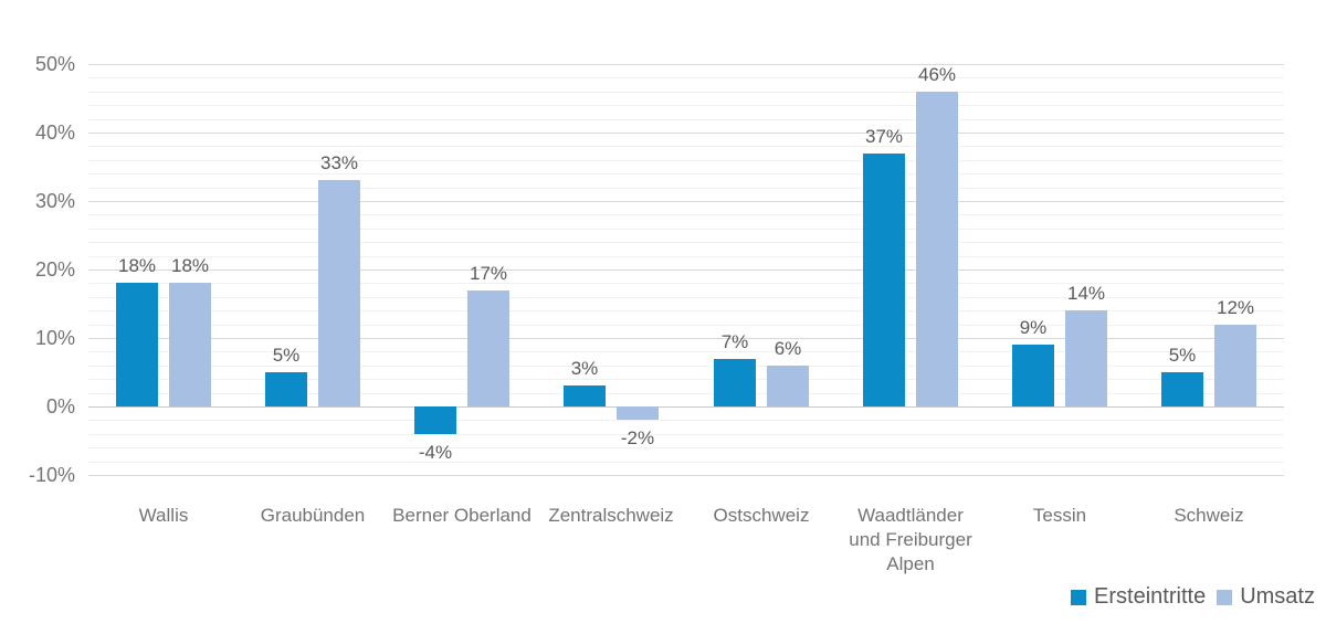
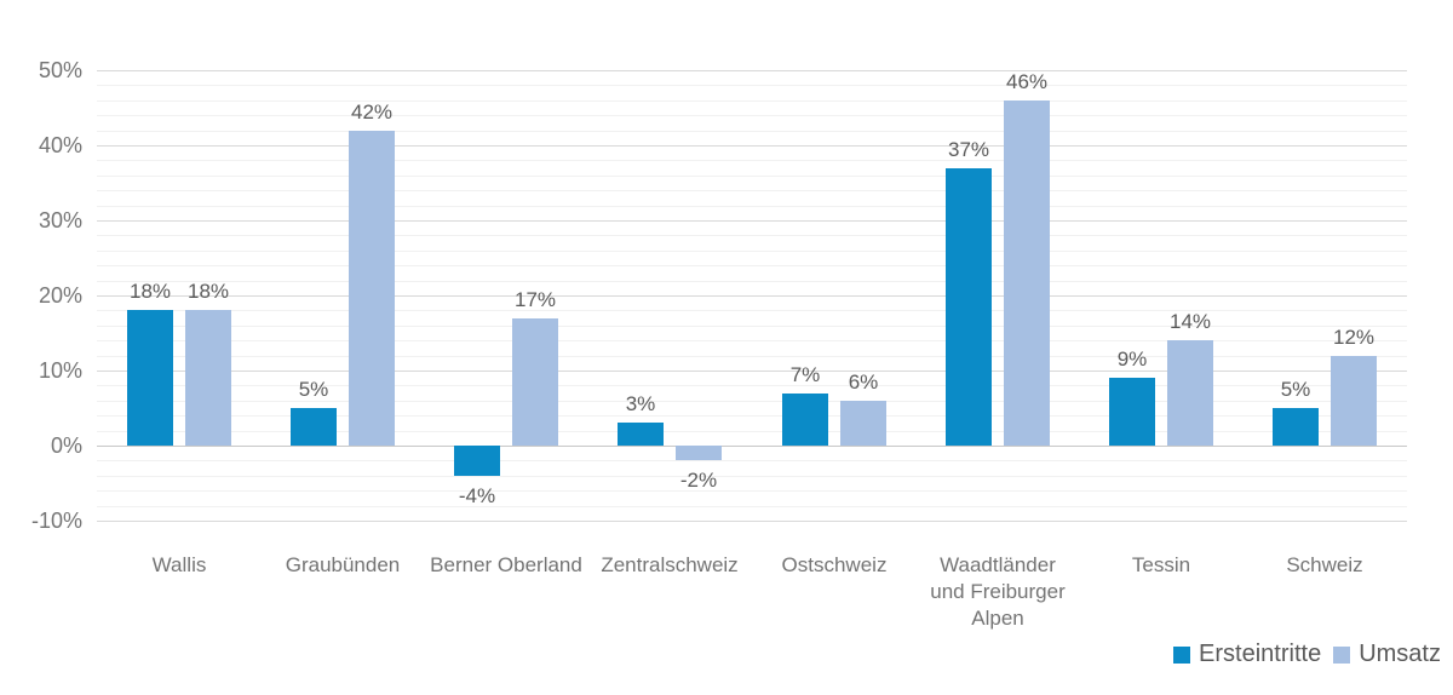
Umsatz/Graubünden: 33% -> 42%
